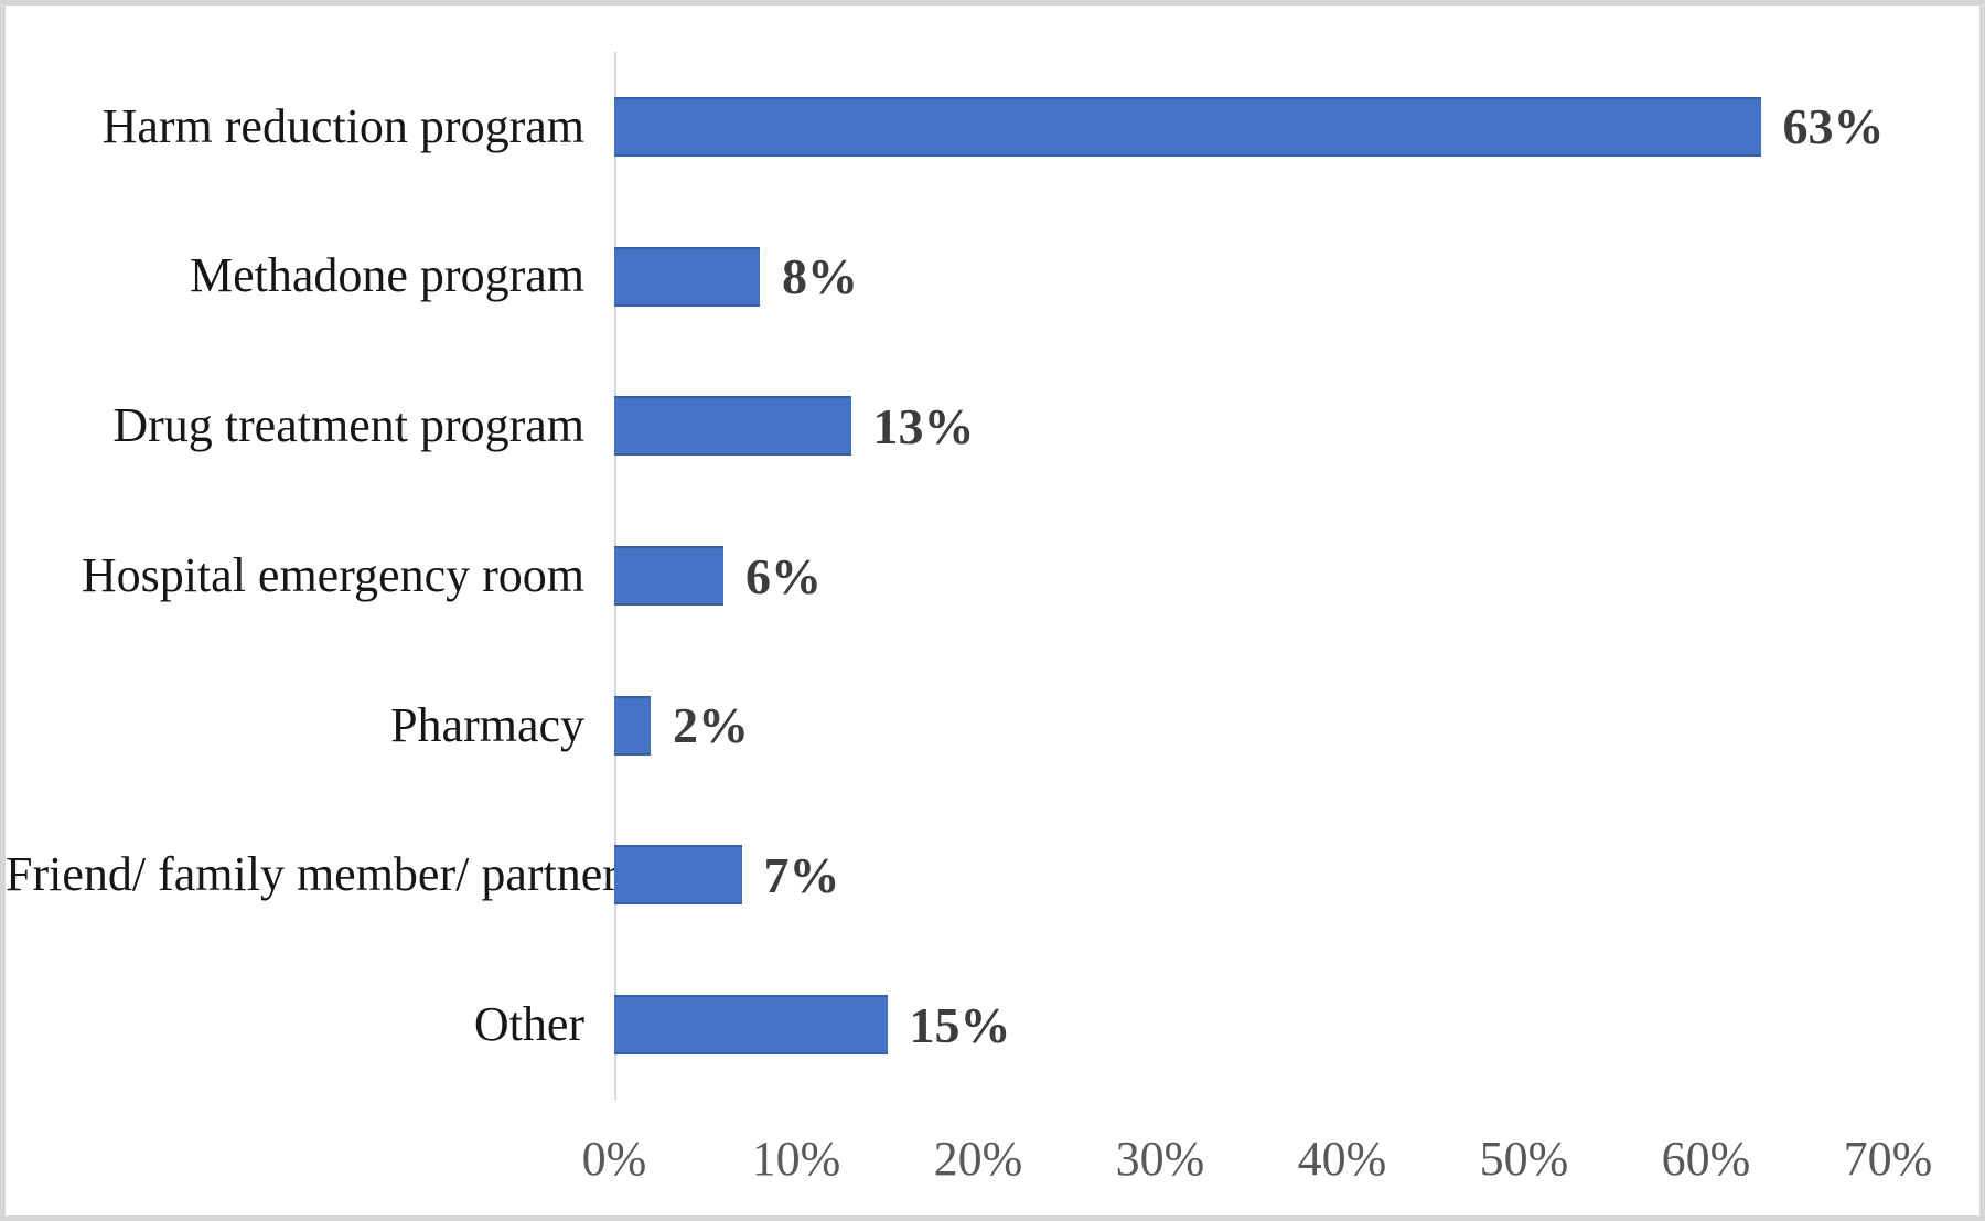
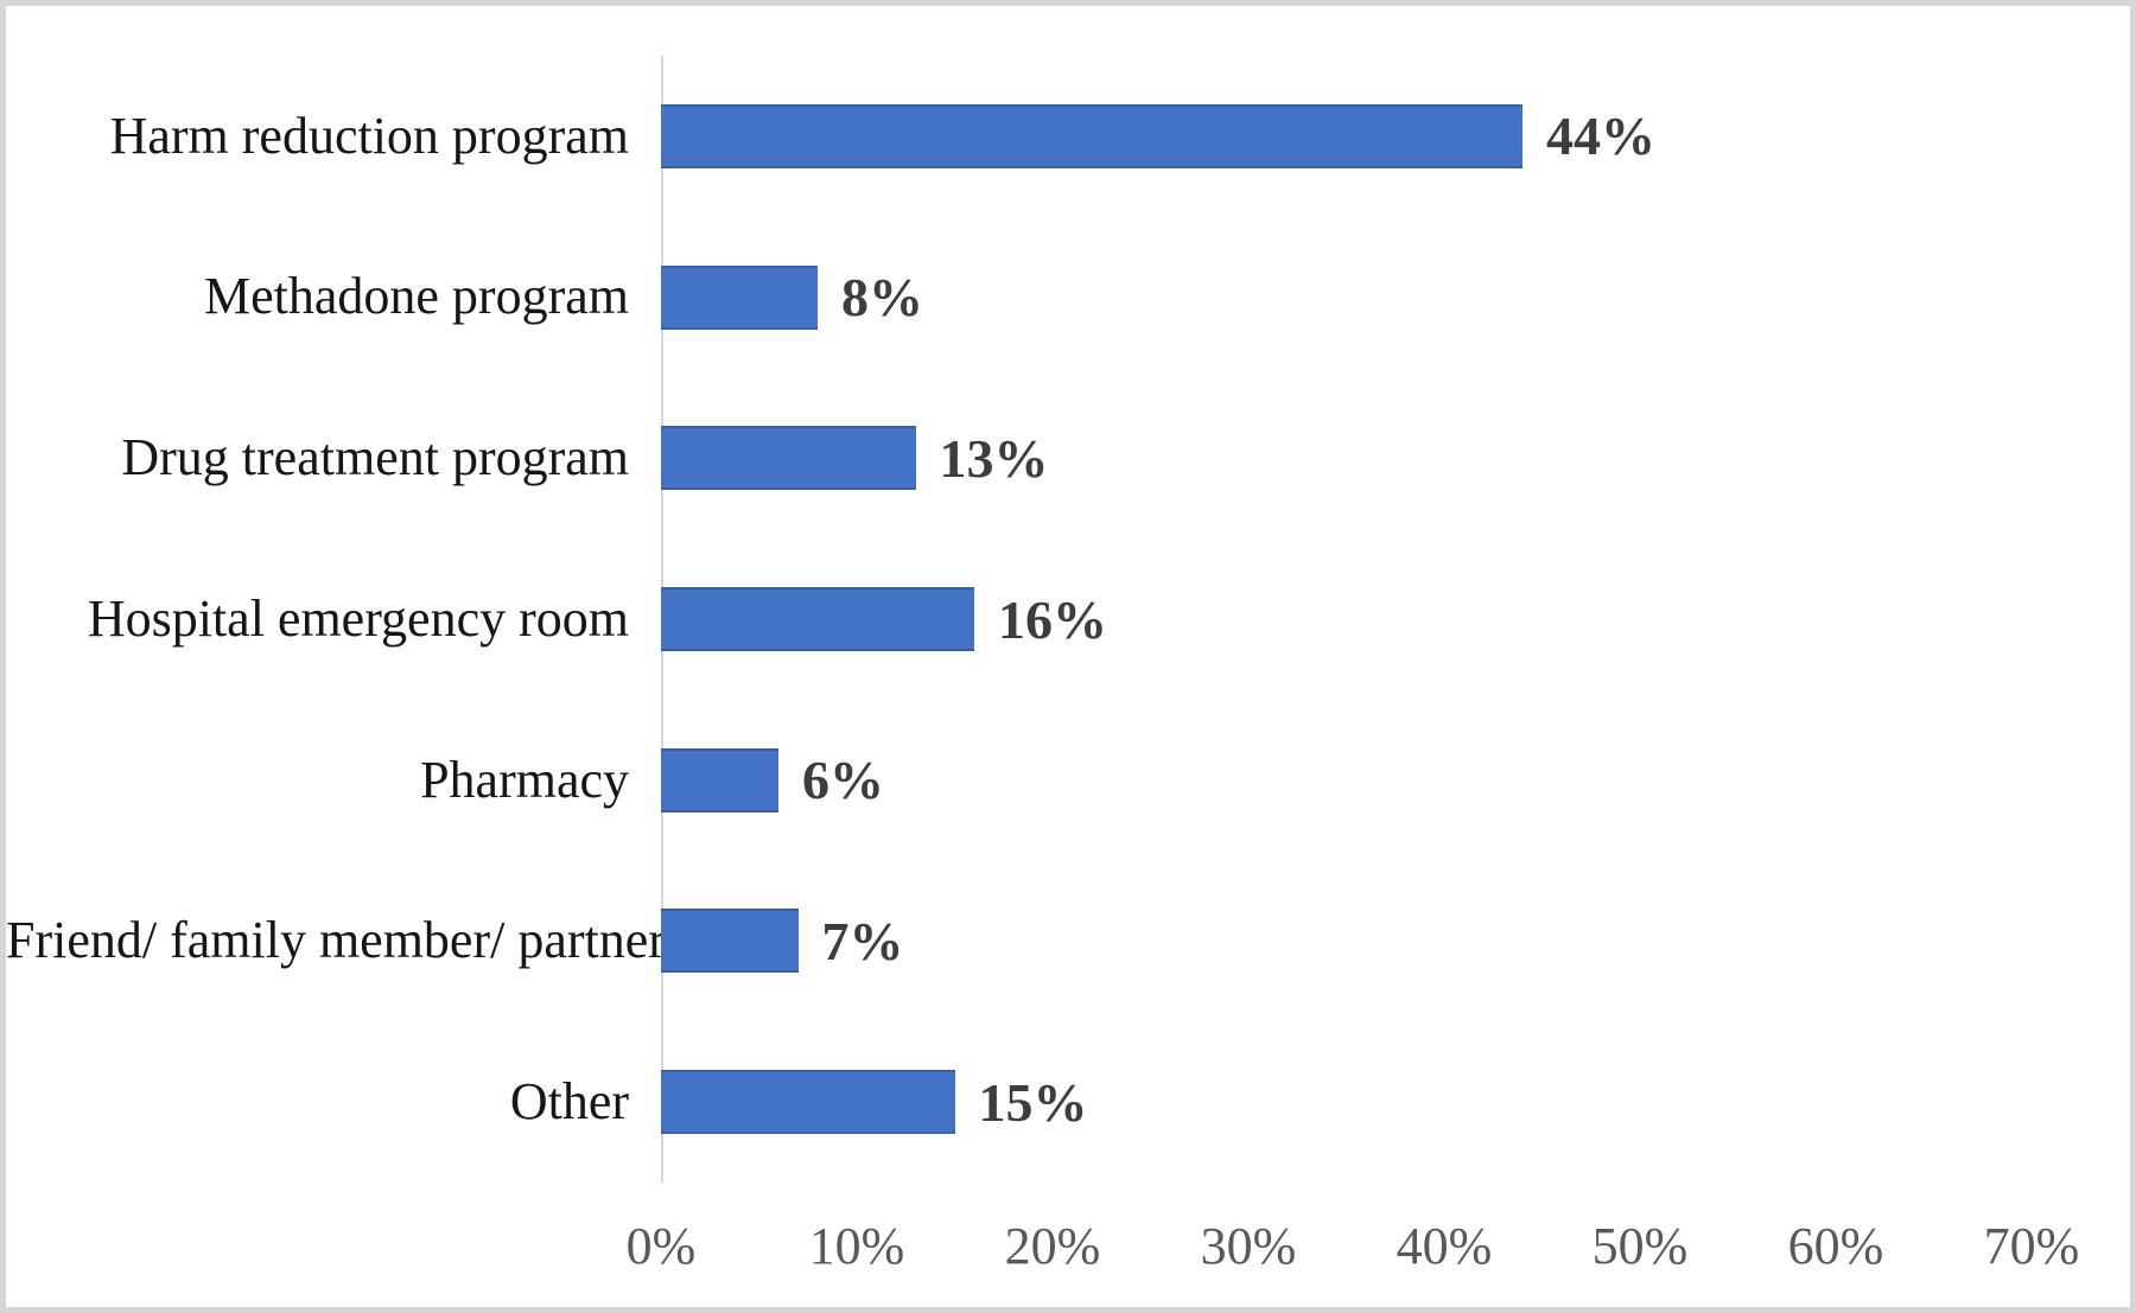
Harm reduction program: 63% -> 44%
Hospital emergency room: 6% -> 16%
Pharmacy: 2% -> 6%
